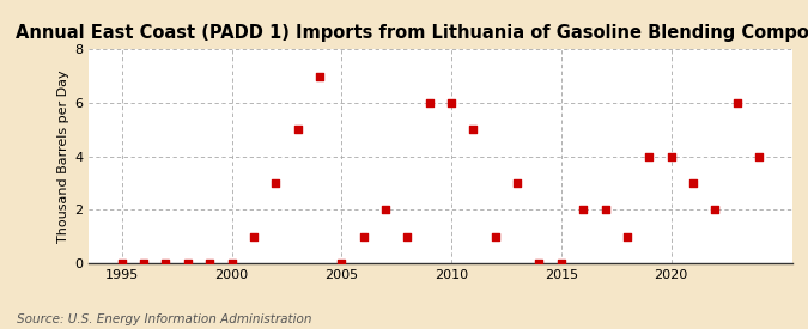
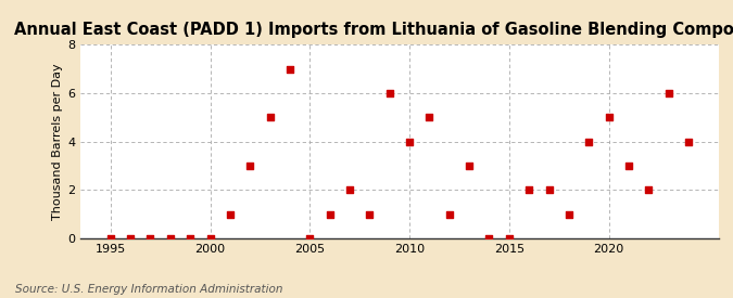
2010: 6 -> 4
2020: 4 -> 5
